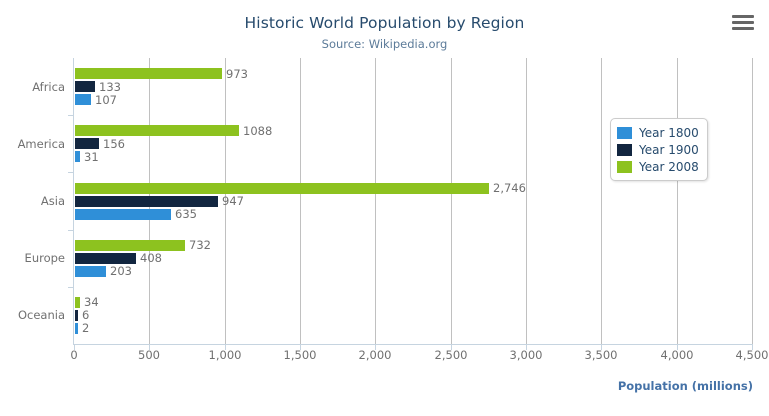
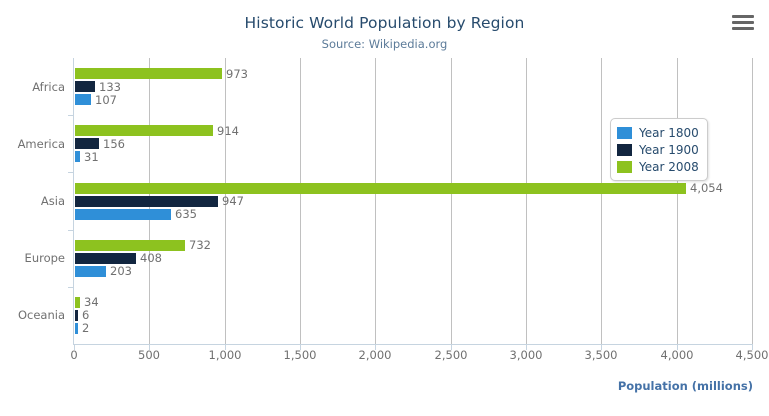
Year 2008/America: 1088 -> 914
Year 2008/Asia: 2,746 -> 4,054
